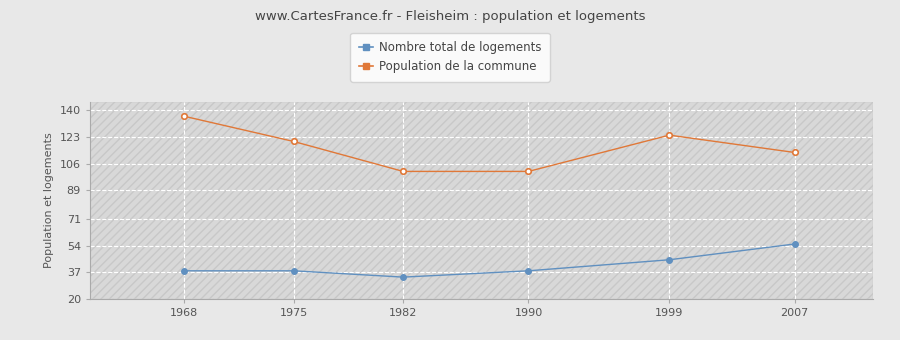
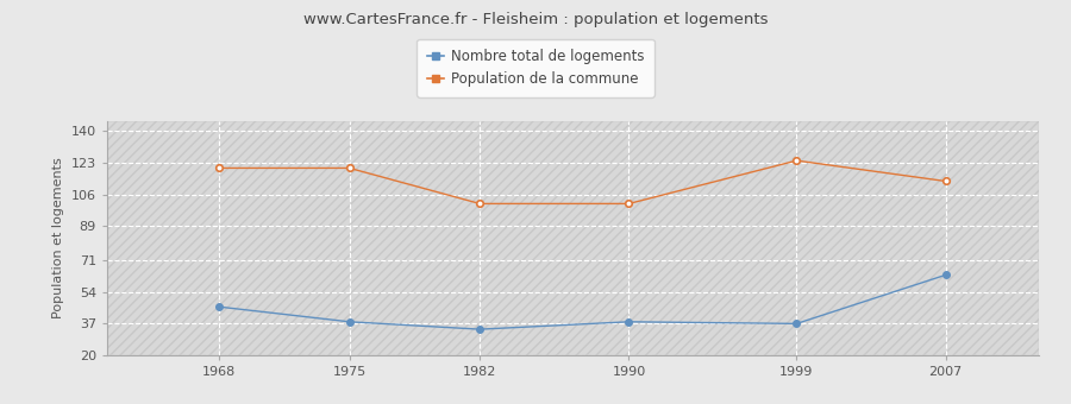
Nombre total de logements/1968: 38 -> 46
Population de la commune/1968: 136 -> 120
Nombre total de logements/1999: 45 -> 37
Nombre total de logements/2007: 55 -> 63
